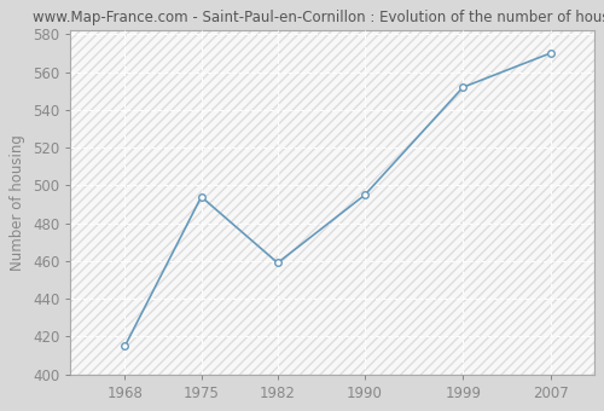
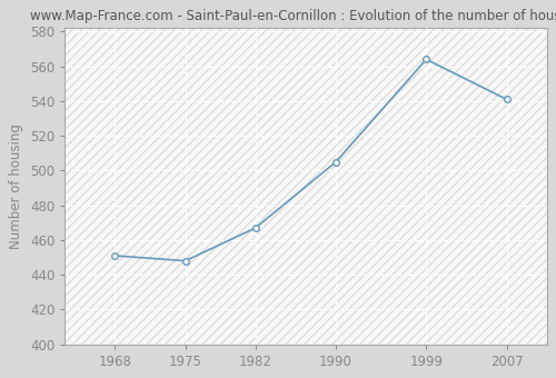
1968: 415 -> 451
1975: 494 -> 448
1982: 459 -> 467
1990: 495 -> 505
1999: 552 -> 564
2007: 570 -> 541
